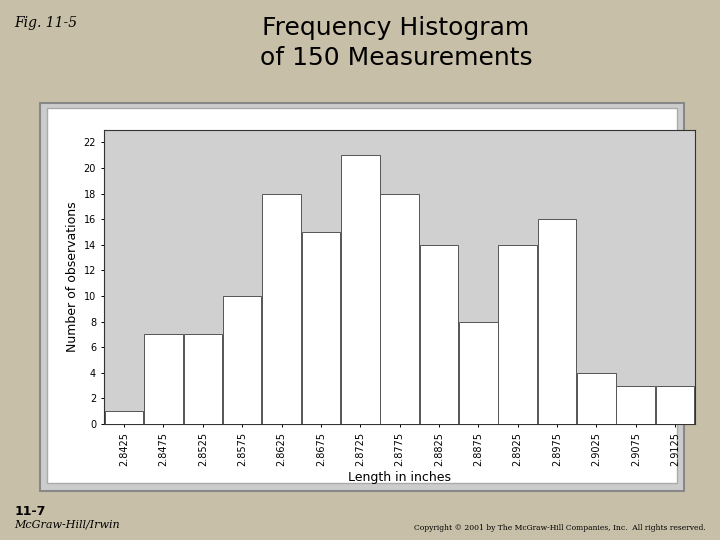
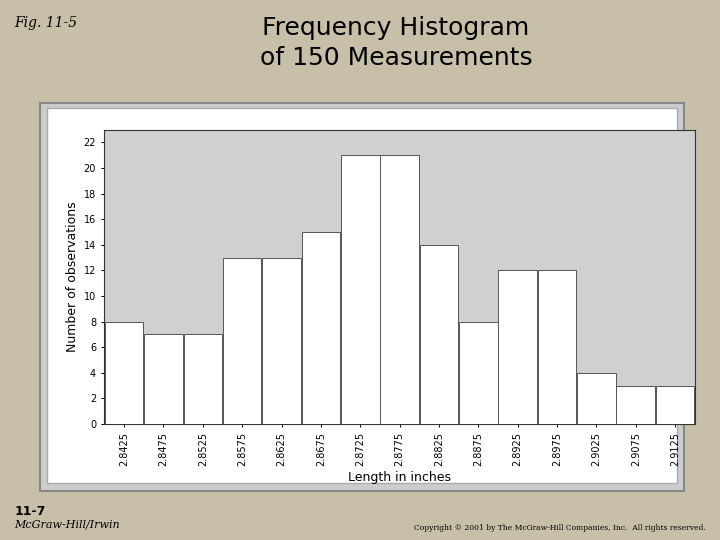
2.8425: 1 -> 8
2.8575: 10 -> 13
2.8625: 18 -> 13
2.8775: 18 -> 21
2.8925: 14 -> 12
2.8975: 16 -> 12
